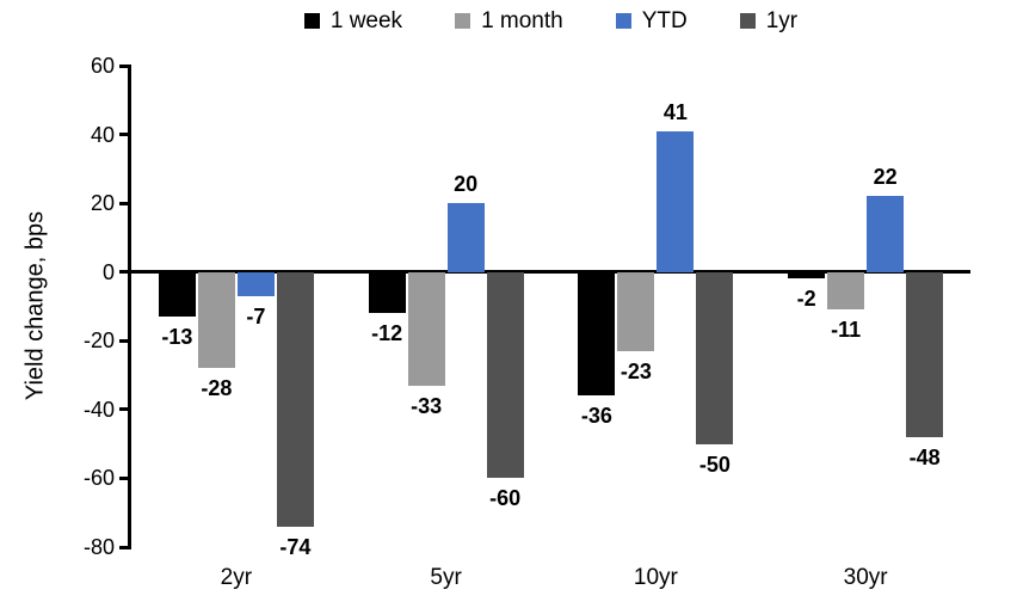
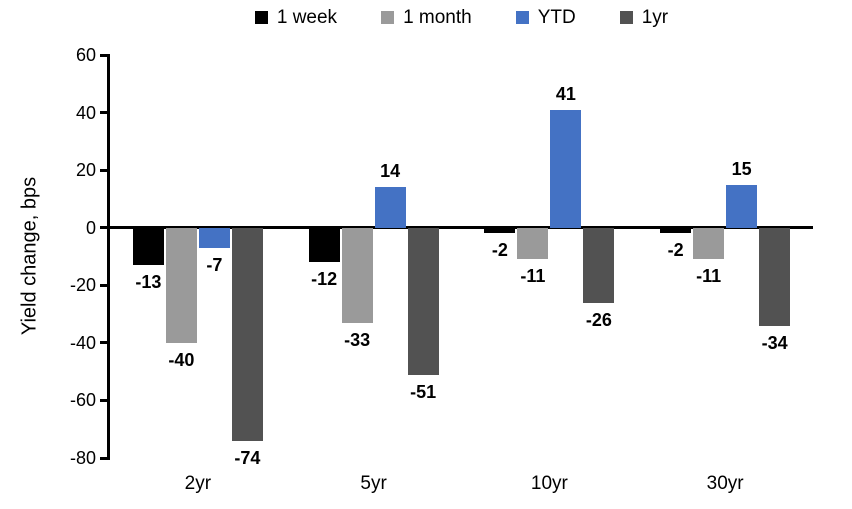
1 month/2yr: -28 -> -40
YTD/5yr: 20 -> 14
1yr/5yr: -60 -> -51
1 week/10yr: -36 -> -2
1 month/10yr: -23 -> -11
1yr/10yr: -50 -> -26
YTD/30yr: 22 -> 15
1yr/30yr: -48 -> -34
